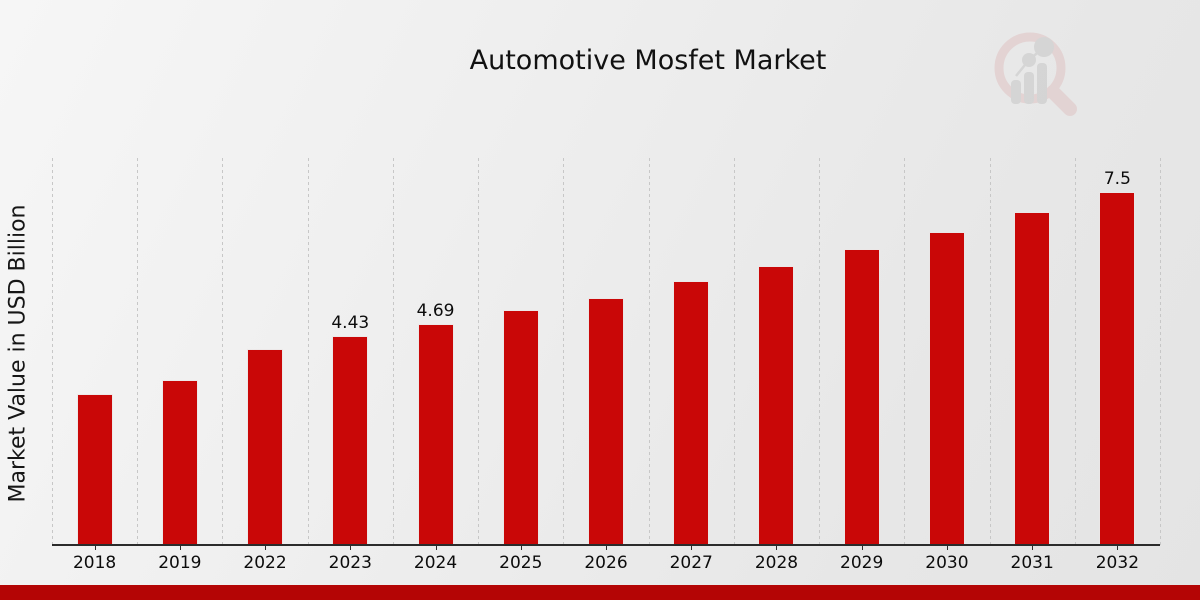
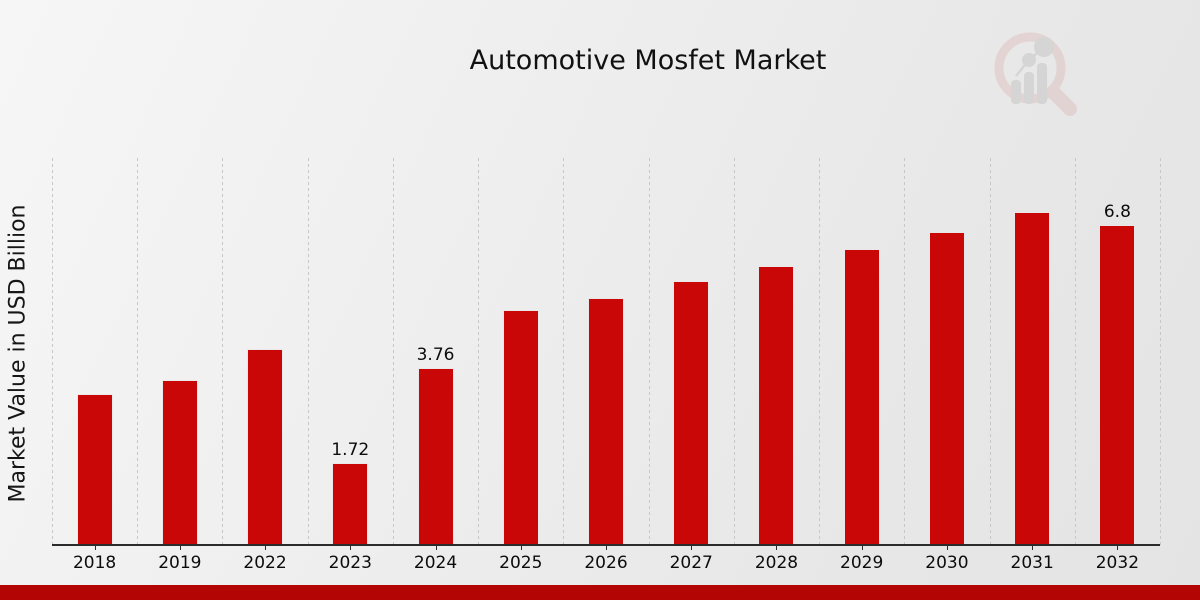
2023: 4.43 -> 1.72
2024: 4.69 -> 3.76
2032: 7.5 -> 6.8
